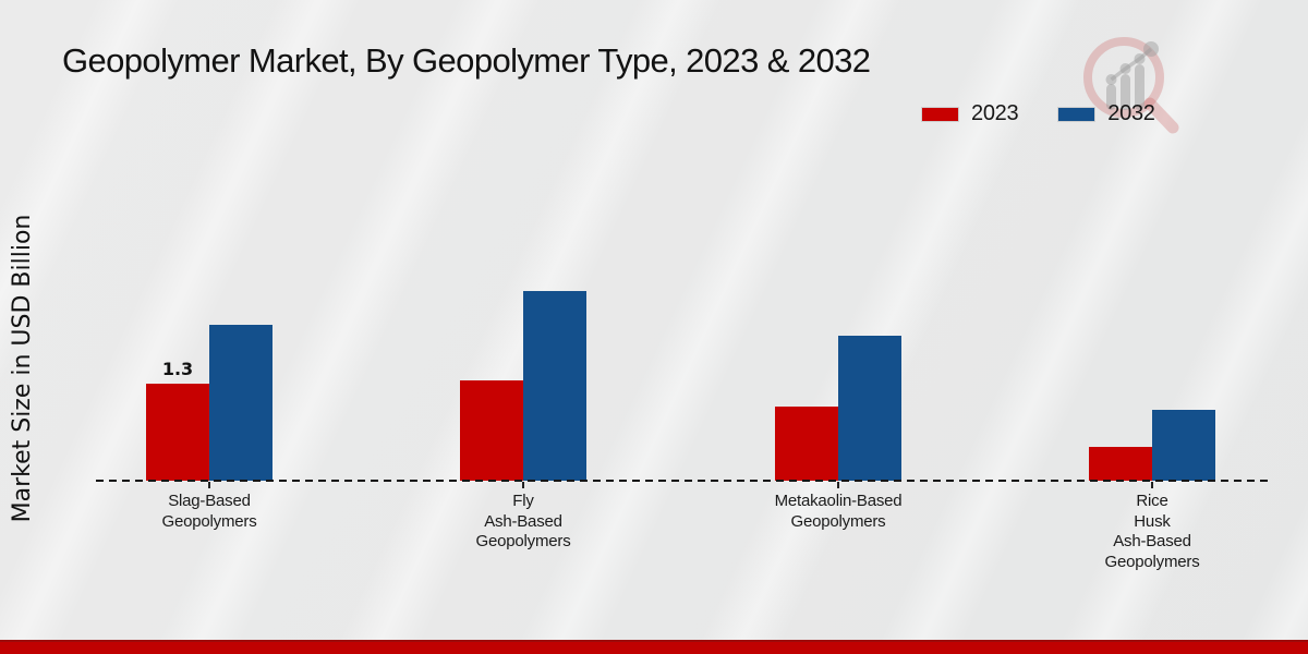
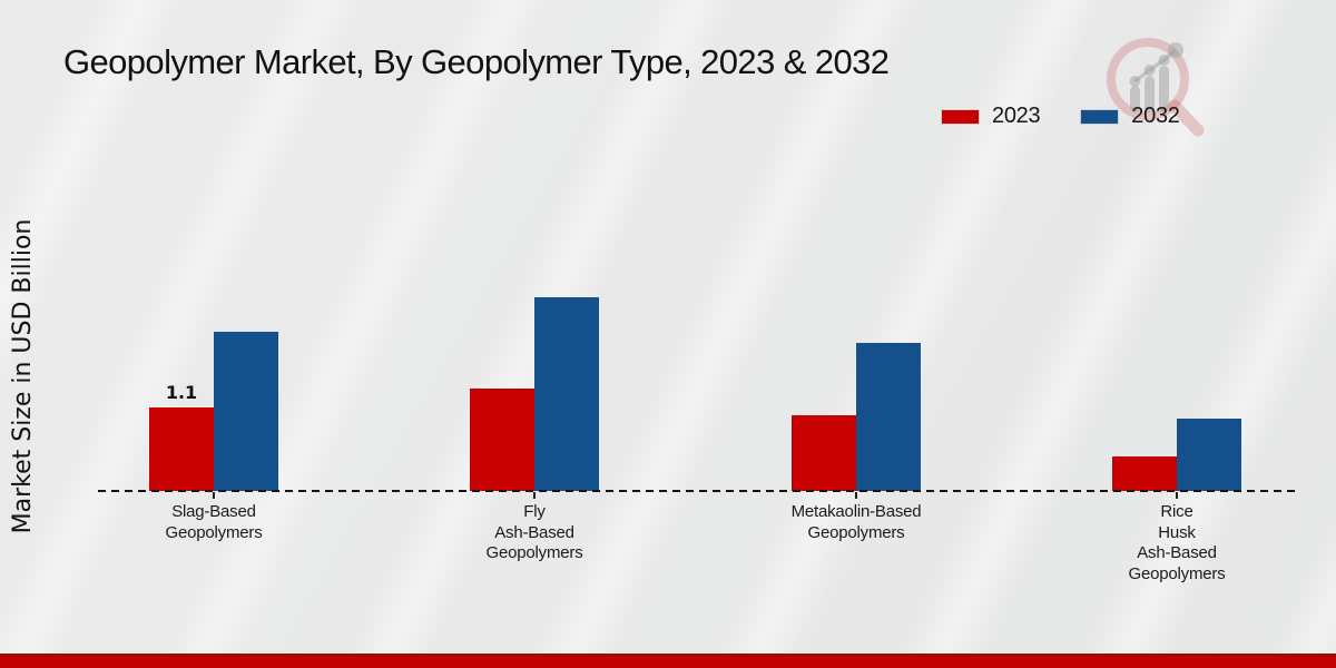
2023/Slag-Based Geopolymers: 1.3 -> 1.1
